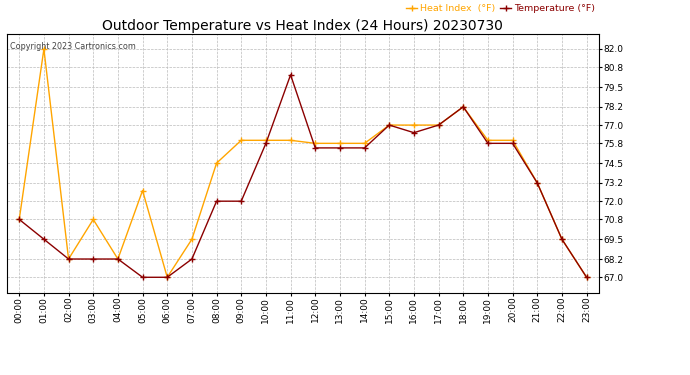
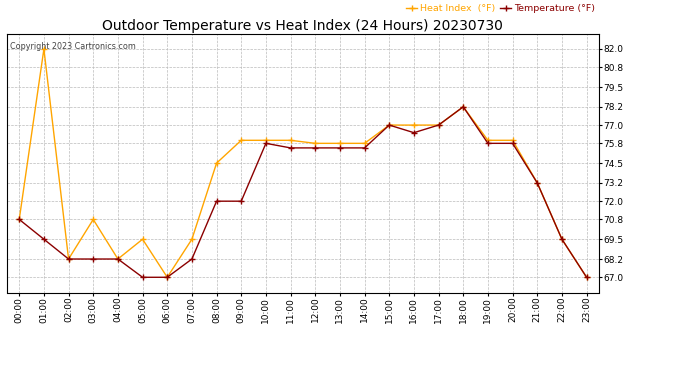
Heat Index (°F)/05:00: 72.7 -> 69.5
Temperature (°F)/11:00: 80.3 -> 75.5
